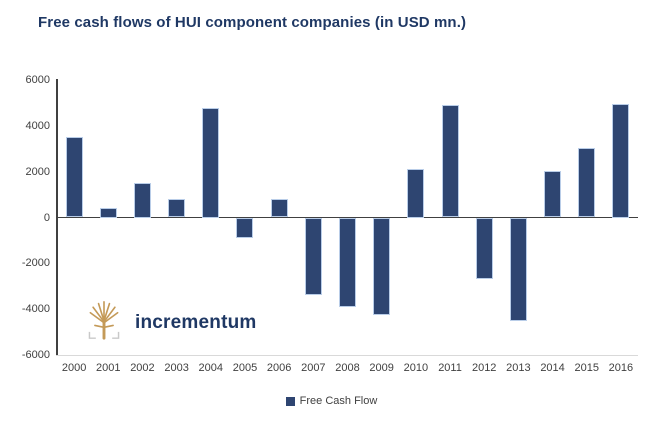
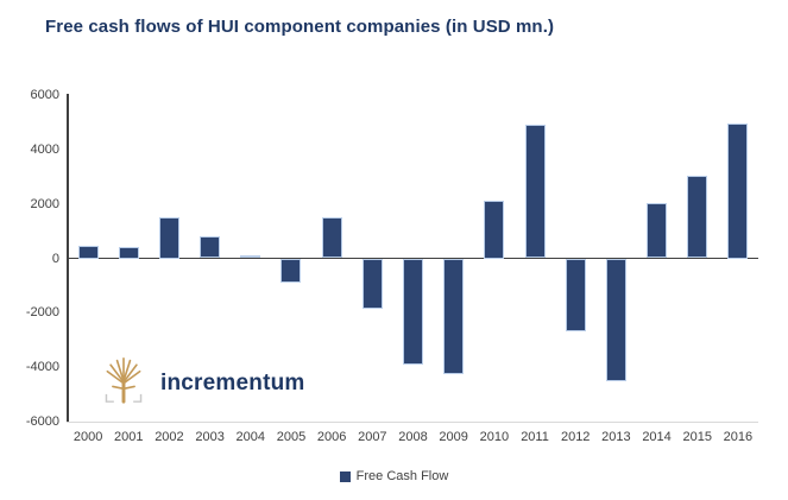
2000: 3500 -> 400
2004: 4800 -> 100
2006: 800 -> 1500
2007: -3400 -> -1800
